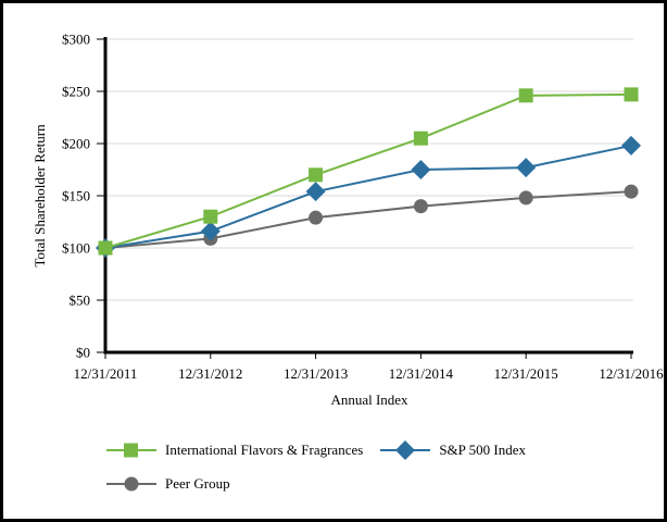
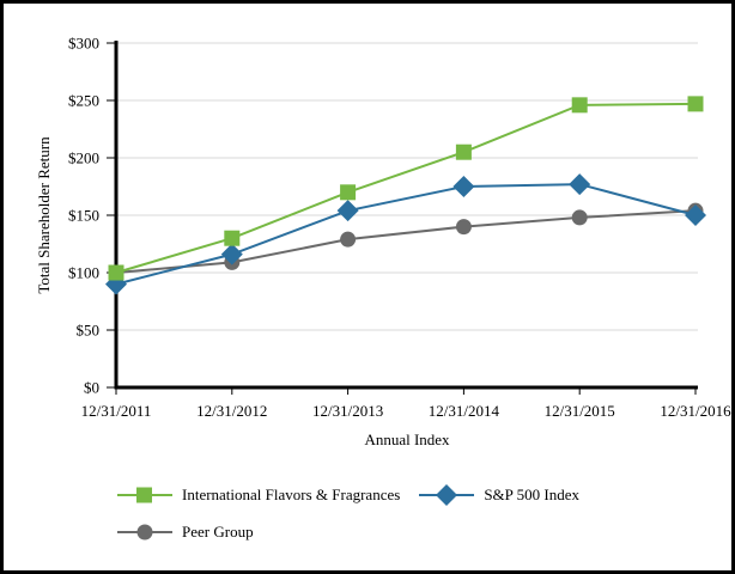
S&P 500 Index/12/31/2011: $100 -> $90
S&P 500 Index/12/31/2016: $200 -> $150
